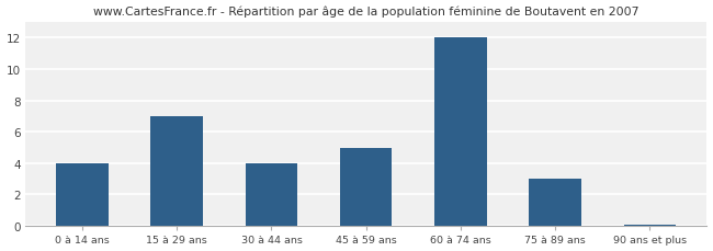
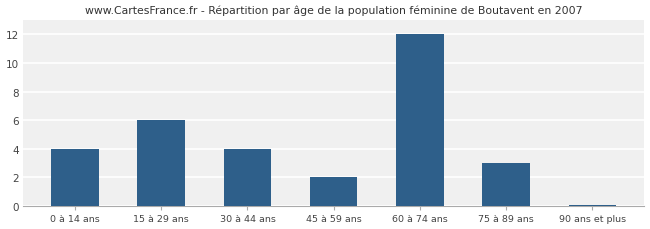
15 à 29 ans: 7.0 -> 6.0
45 à 59 ans: 5.0 -> 2.0
